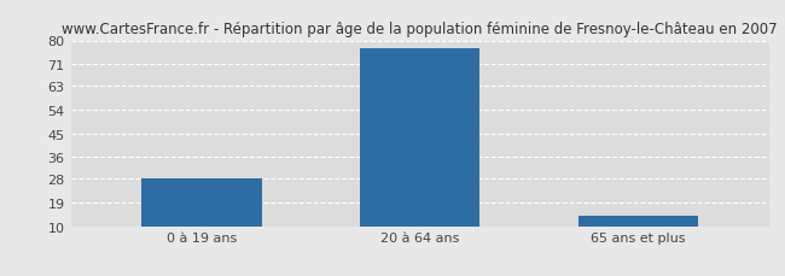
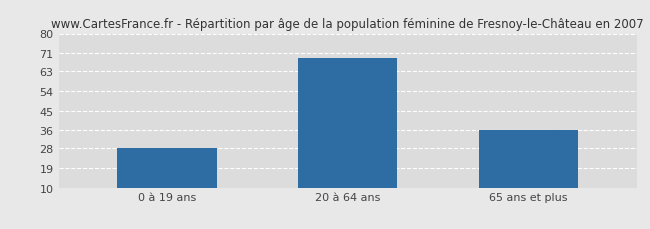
20 à 64 ans: 77 -> 69
65 ans et plus: 14 -> 36
